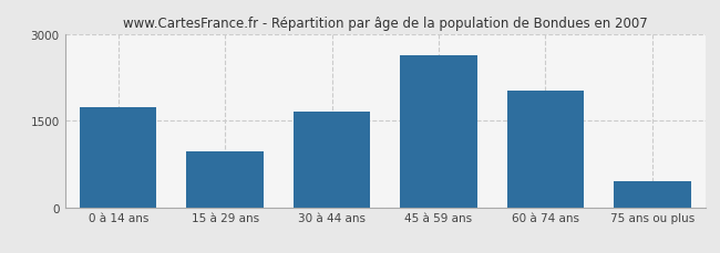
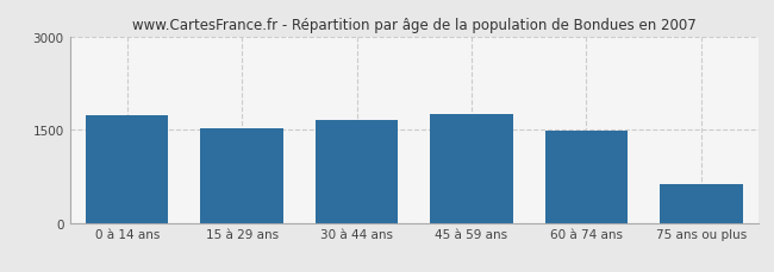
15 à 29 ans: 980 -> 1520
45 à 59 ans: 2640 -> 1760
60 à 74 ans: 2020 -> 1480
75 ans ou plus: 460 -> 620
